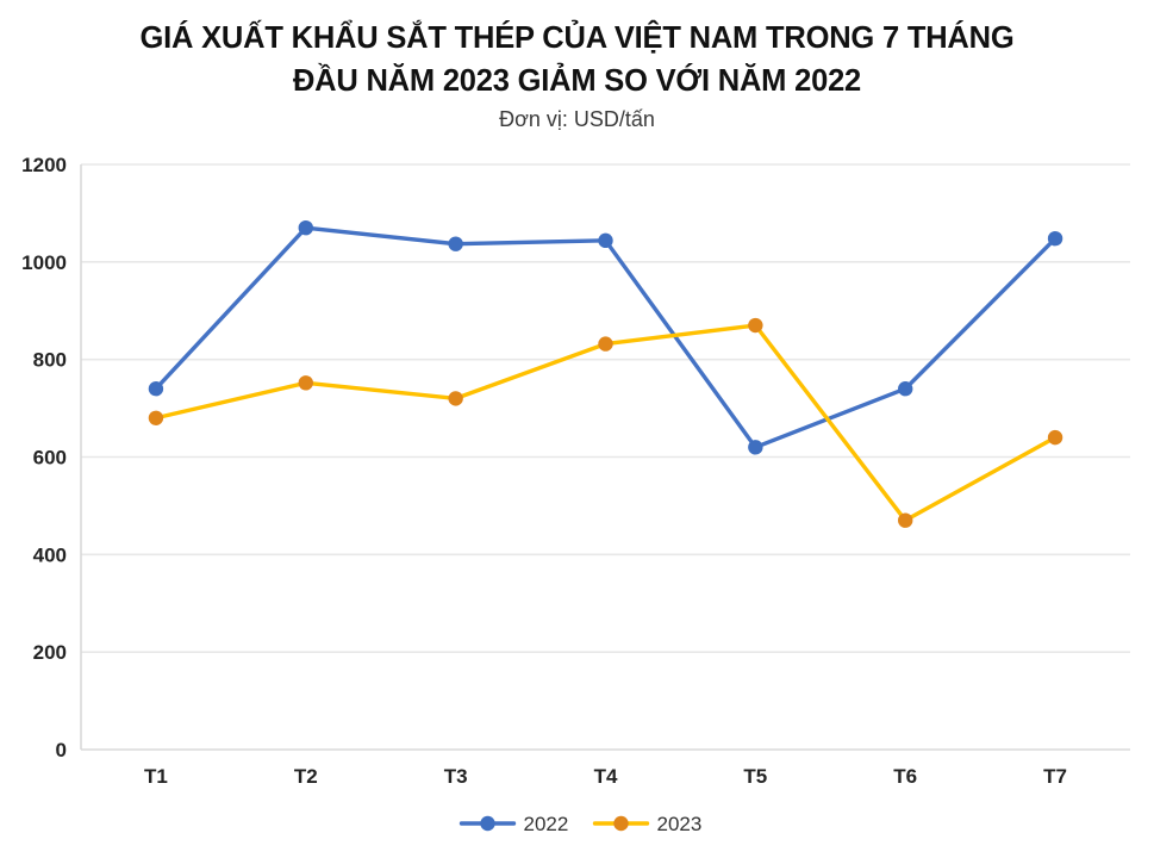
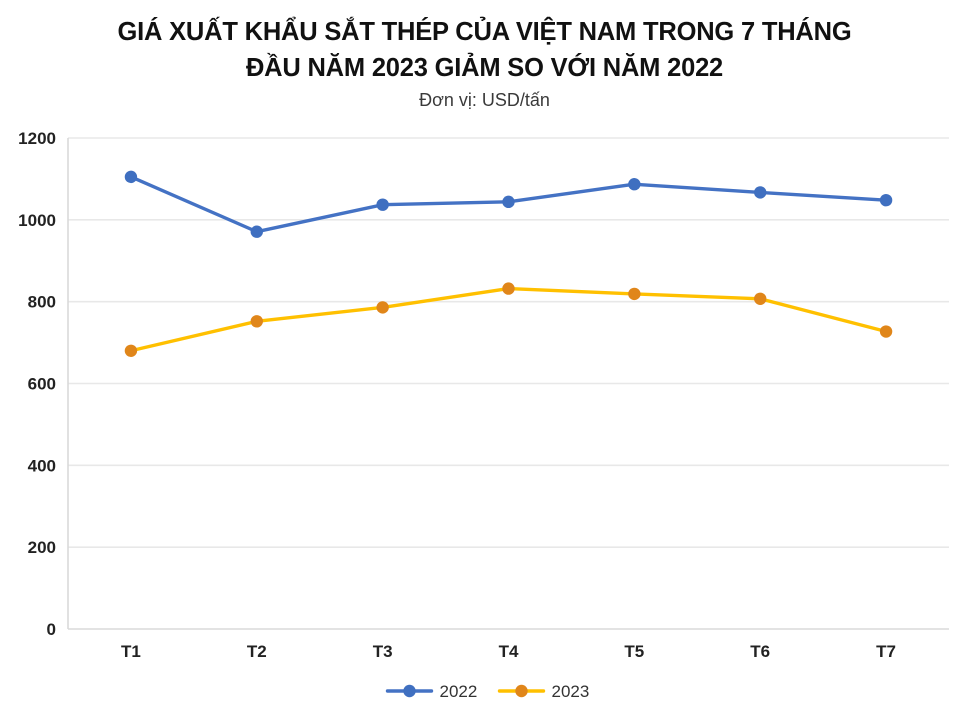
2022/T1: 740 -> 1100
2022/T2: 1070 -> 970
2023/T3: 720 -> 790
2022/T5: 620 -> 1090
2023/T5: 870 -> 820
2022/T6: 740 -> 1070
2023/T6: 470 -> 810
2023/T7: 640 -> 730
